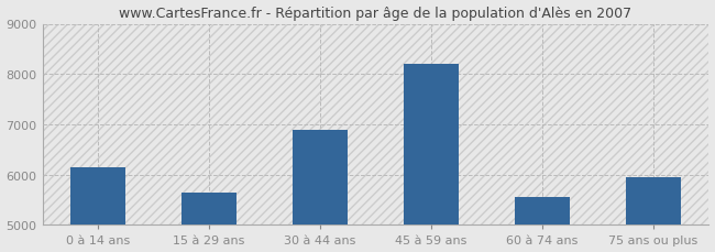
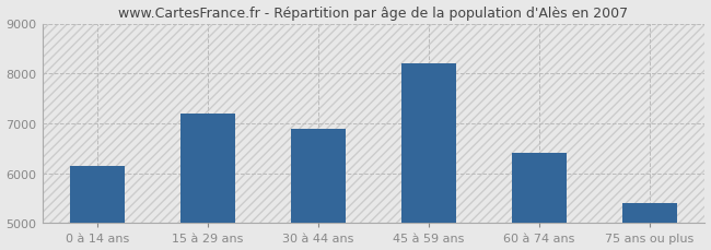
15 à 29 ans: 5650 -> 7200
60 à 74 ans: 5550 -> 6400
75 ans ou plus: 5950 -> 5400
